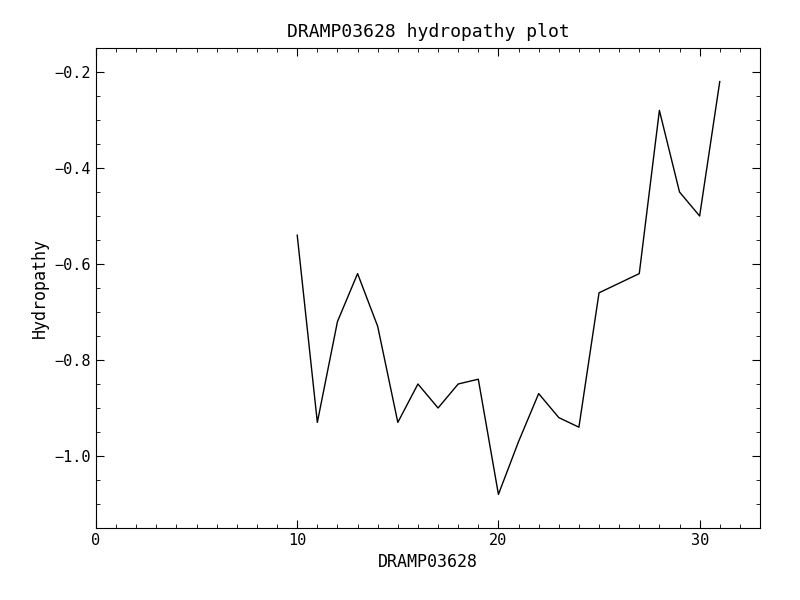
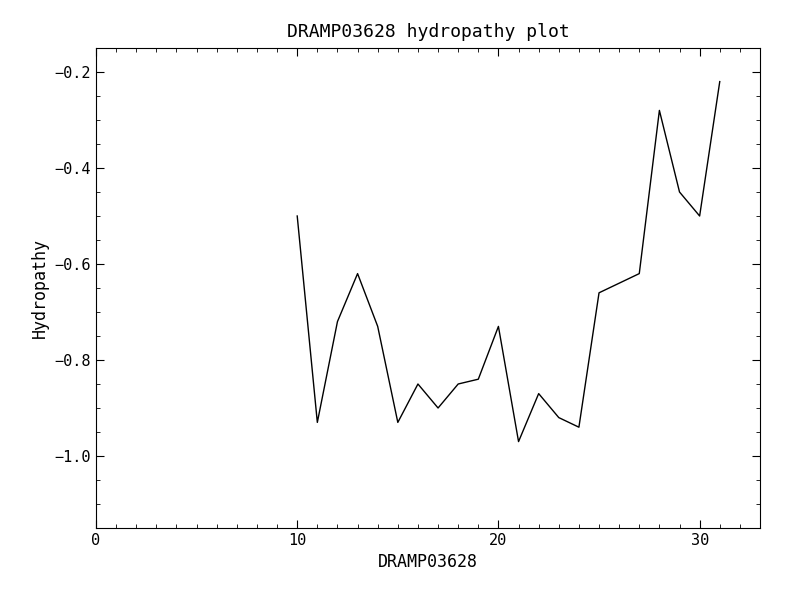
10: -0.54 -> -0.50
20: -1.08 -> -0.73
